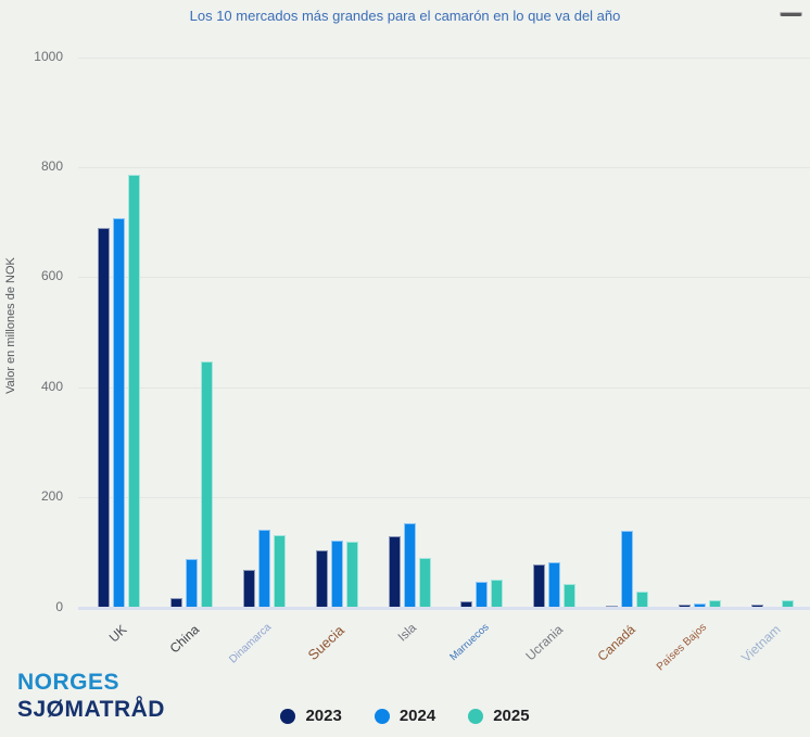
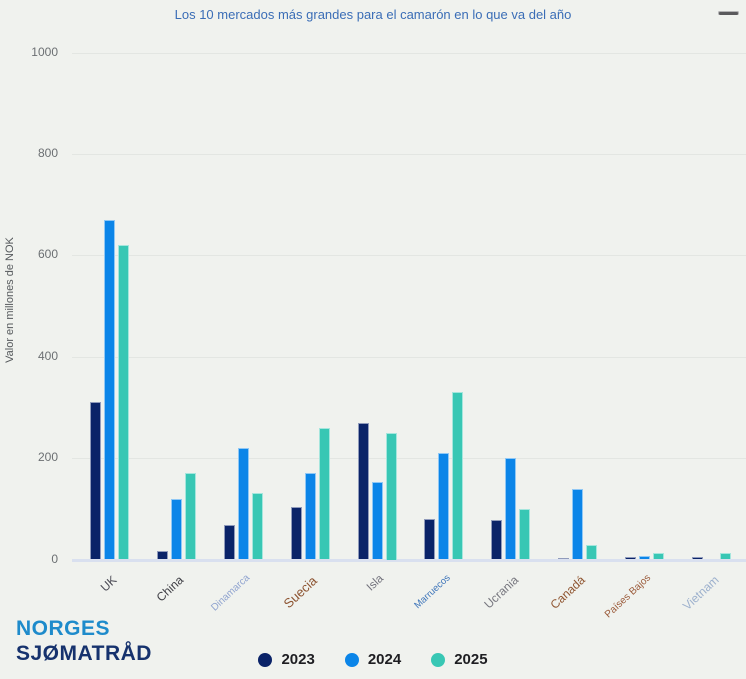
2023/UK: 690 -> 310
2024/UK: 710 -> 670
2025/UK: 790 -> 620
2024/China: 90 -> 120
2025/China: 450 -> 170
2024/Dinamarca: 140 -> 220
2024/Suecia: 120 -> 170
2025/Suecia: 120 -> 260
2023/Isla: 130 -> 270
2025/Isla: 90 -> 250
2023/Marruecos: 10 -> 80
2024/Marruecos: 50 -> 210
2025/Marruecos: 50 -> 330
2024/Ucrania: 80 -> 200
2025/Ucrania: 40 -> 100
